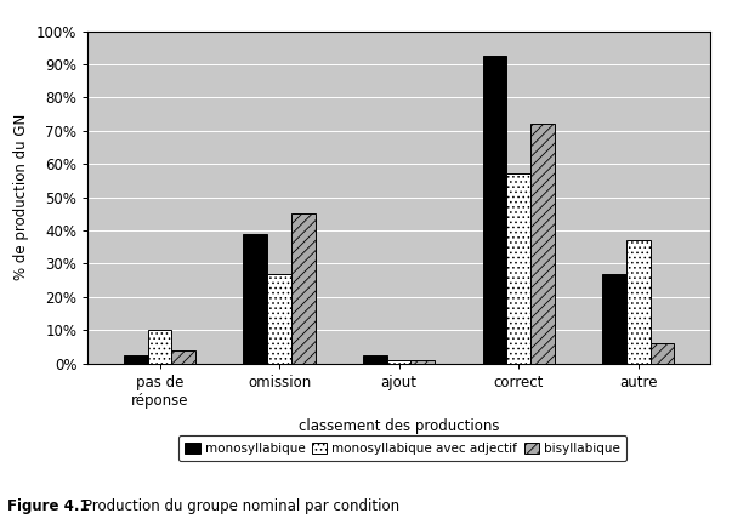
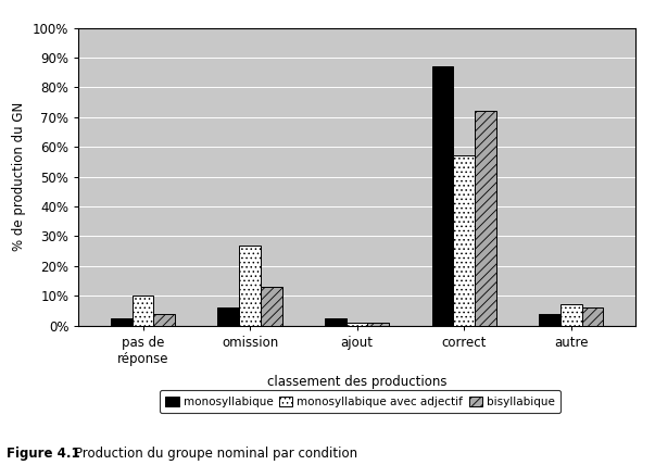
monosyllabique/omission: 39.0% -> 6.0%
bisyllabique/omission: 45% -> 13%
monosyllabique/correct: 92.5% -> 87.0%
monosyllabique/autre: 27.0% -> 4.0%
monosyllabique avec adjectif/autre: 37.0% -> 7.0%
